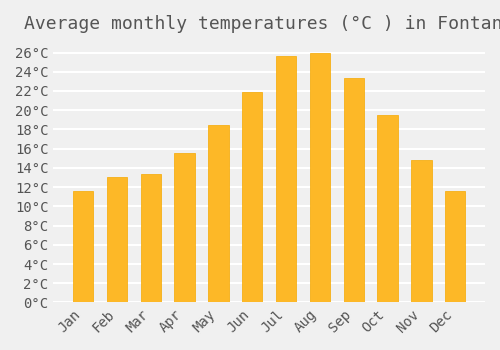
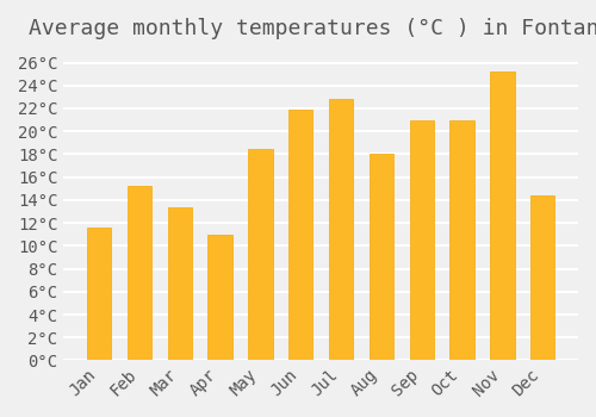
Feb: 13.0°C -> 15.2°C
Apr: 15.5°C -> 11.0°C
Jul: 25.6°C -> 22.8°C
Aug: 25.9°C -> 18.0°C
Sep: 23.3°C -> 21.0°C
Oct: 19.5°C -> 21.0°C
Nov: 14.8°C -> 25.2°C
Dec: 11.6°C -> 14.4°C
